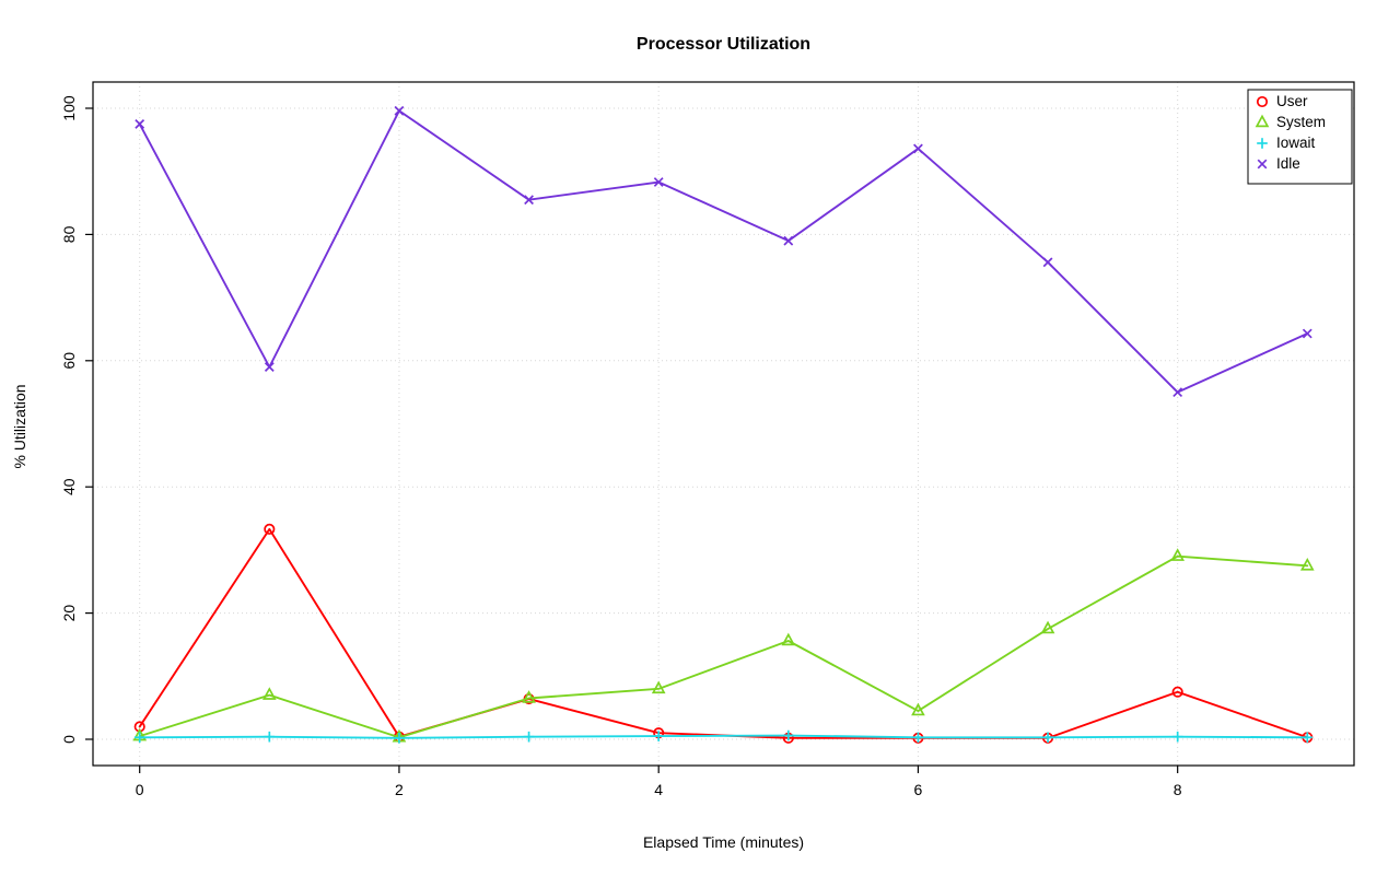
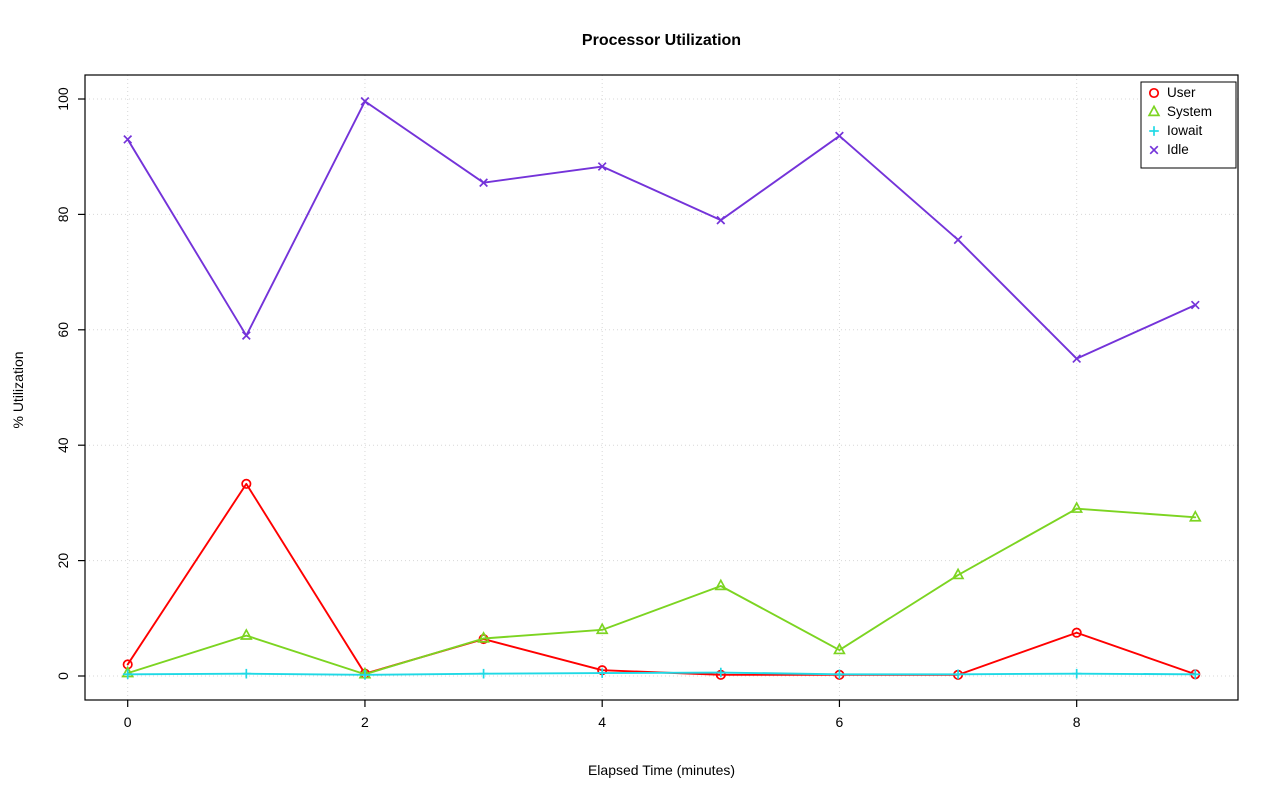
Idle/0: 98 -> 93
